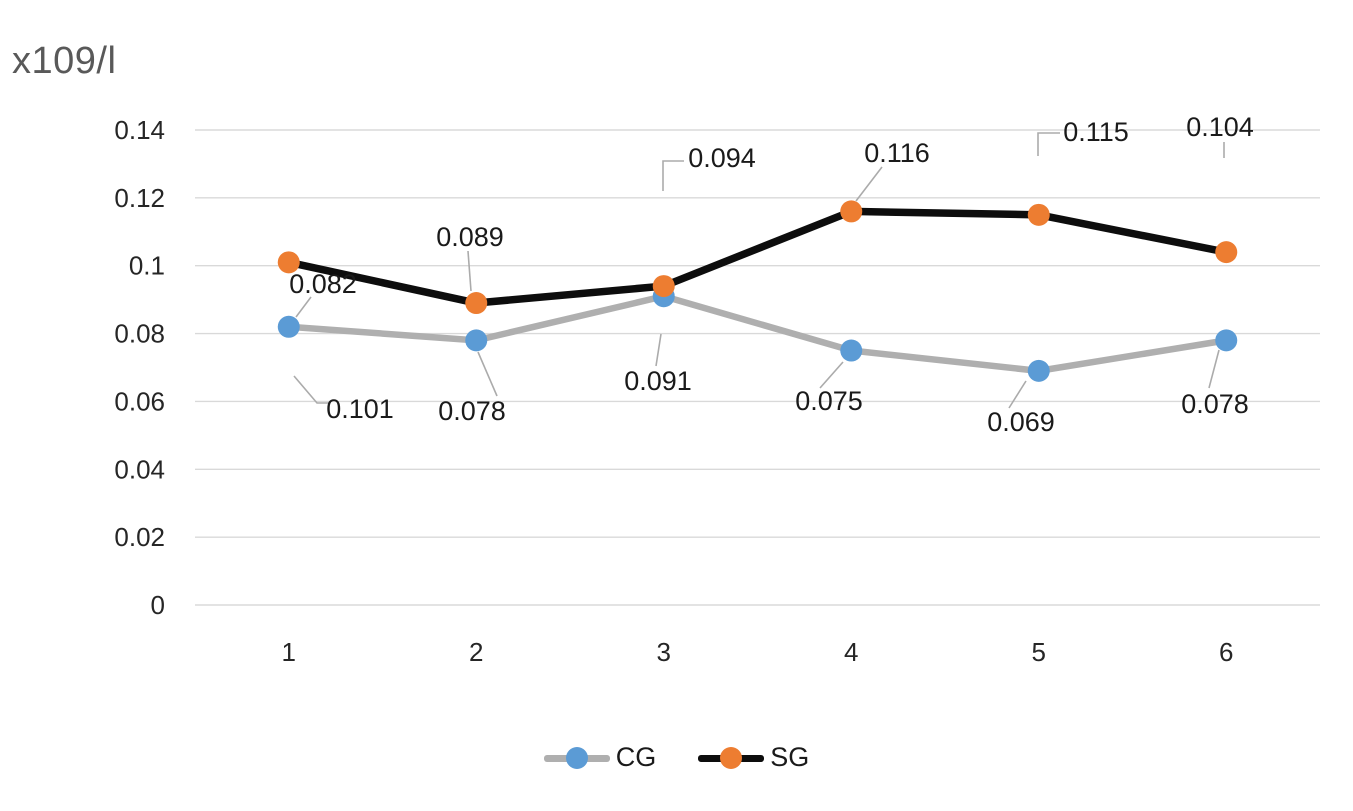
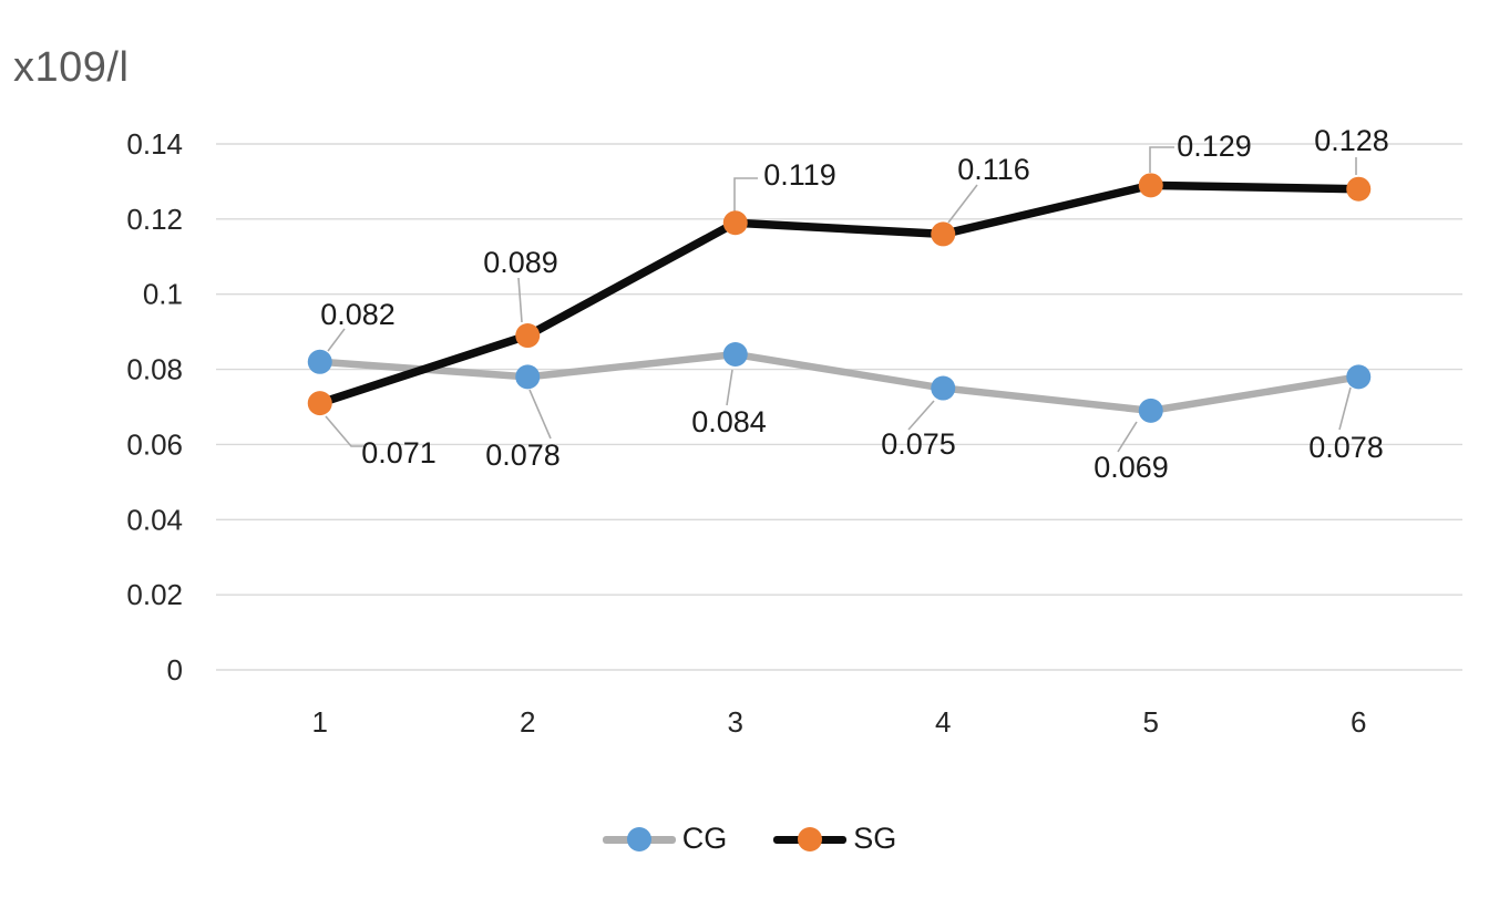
SG/1: 0.101 -> 0.071
CG/3: 0.091 -> 0.084
SG/3: 0.094 -> 0.119
SG/5: 0.115 -> 0.129
SG/6: 0.104 -> 0.128
